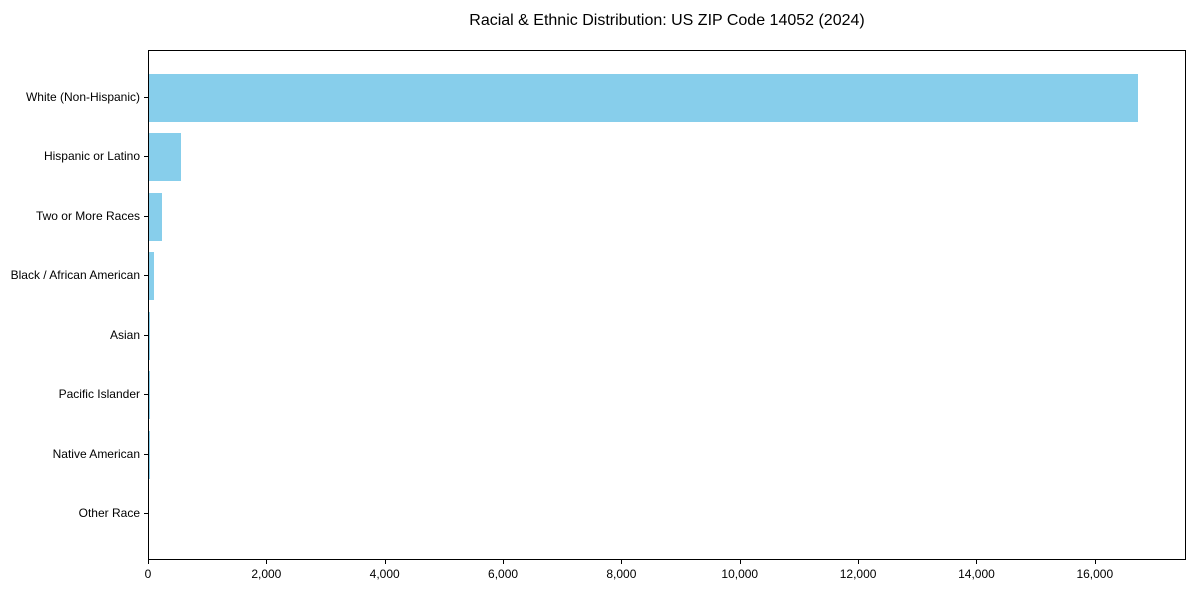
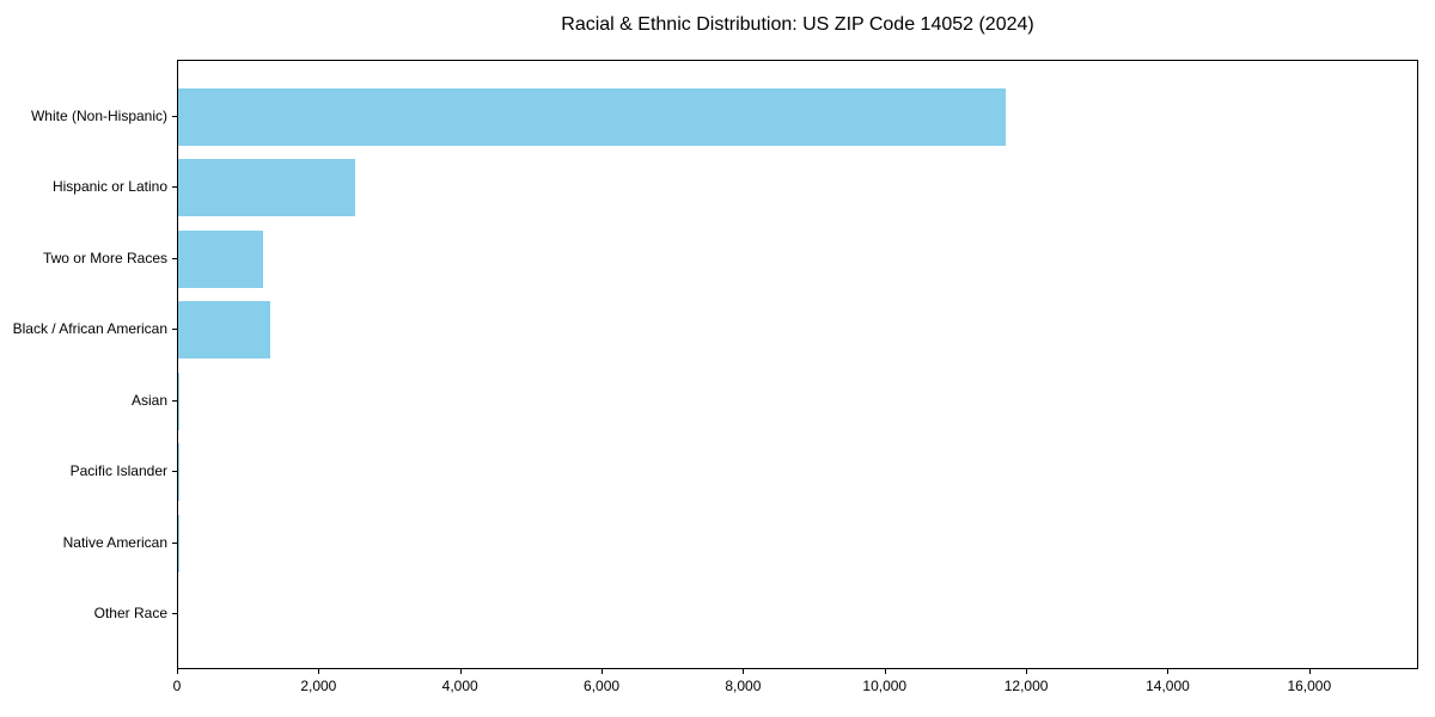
White (Non-Hispanic): 16700 -> 11700
Hispanic or Latino: 500 -> 2500
Two or More Races: 200 -> 1200
Black / African American: 100 -> 1300
